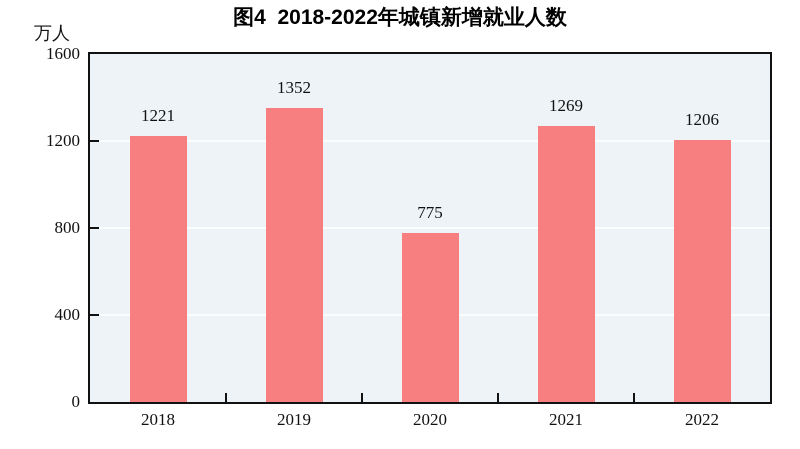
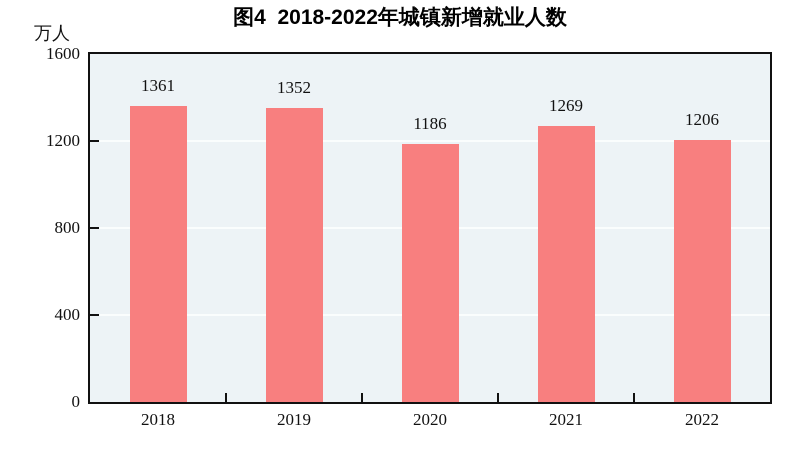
2018: 1221 -> 1361
2020: 775 -> 1186
